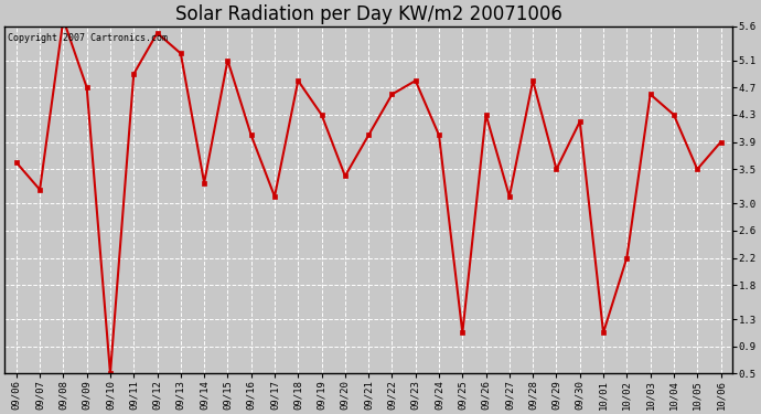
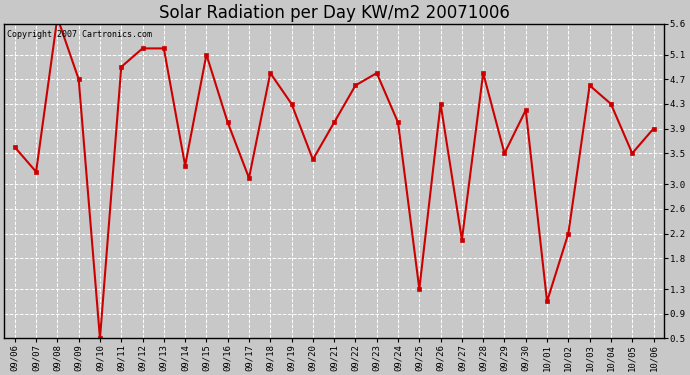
09/12: 5.5 -> 5.2
09/25: 1.1 -> 1.3
09/27: 3.1 -> 2.1
